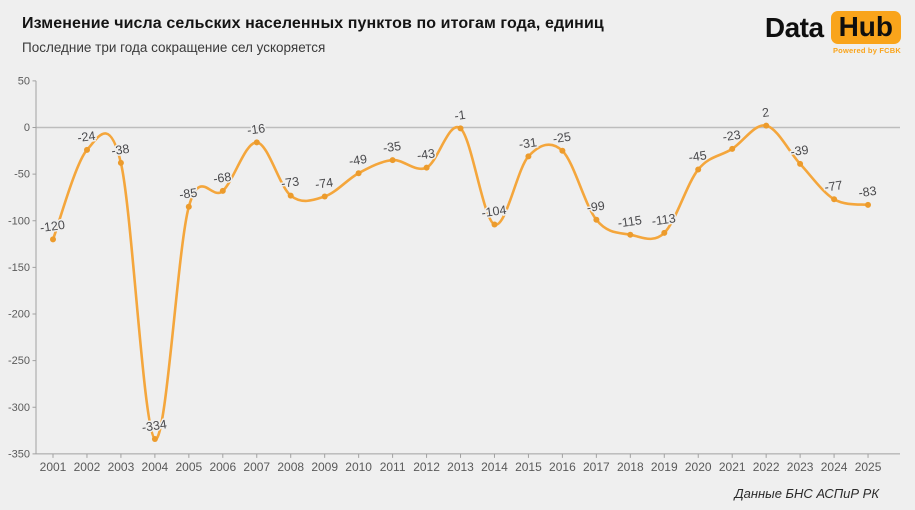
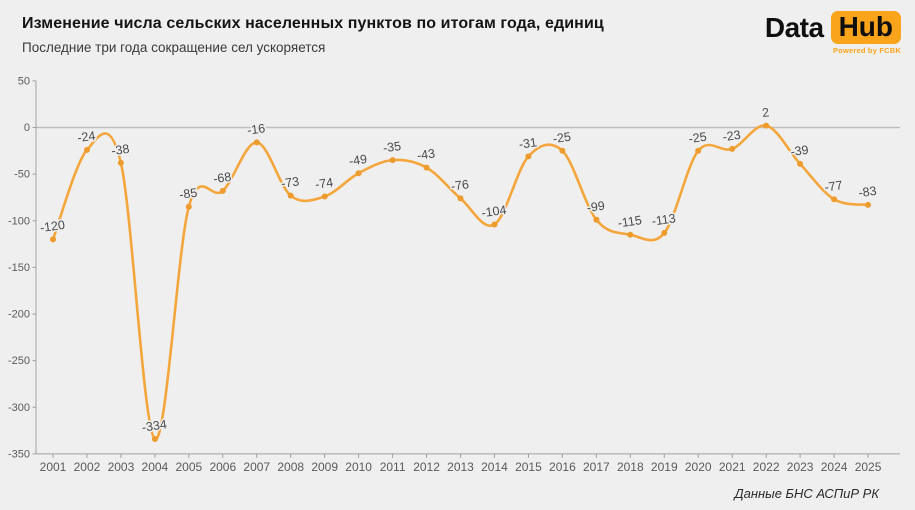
2013: -1 -> -76
2020: -45 -> -25
